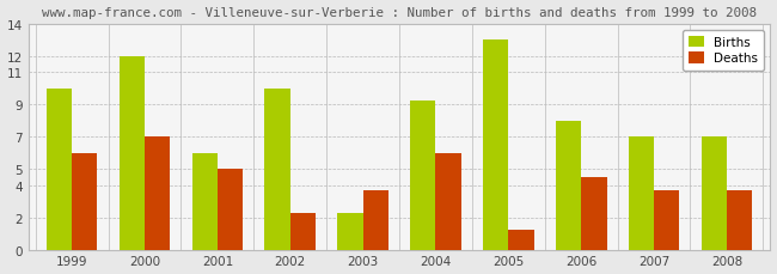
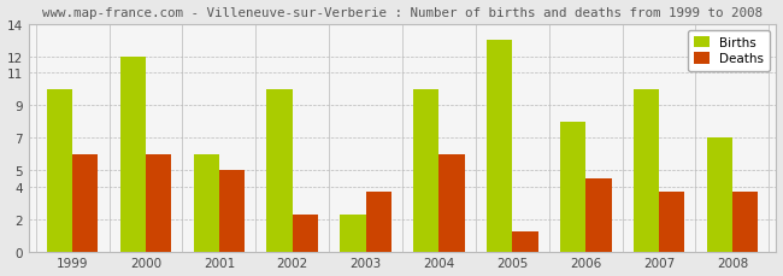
Deaths/2000: 7.0 -> 6.0
Births/2004: 9.2 -> 10.0
Births/2007: 7.0 -> 10.0
